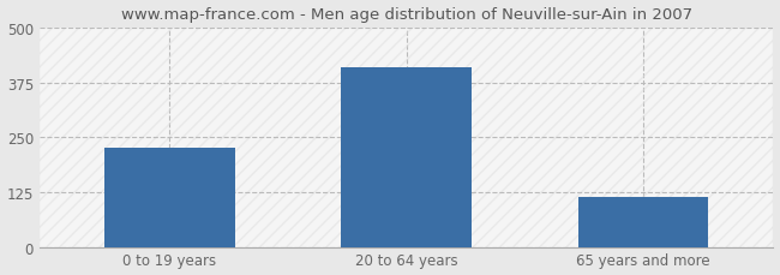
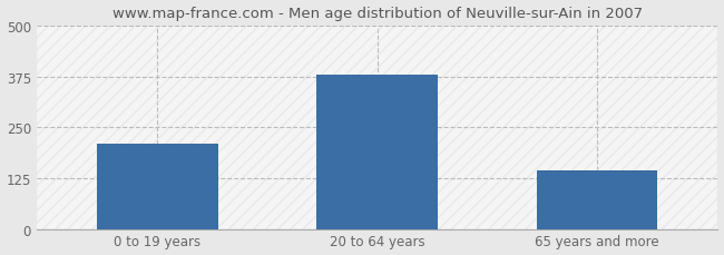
0 to 19 years: 225 -> 210
20 to 64 years: 410 -> 380
65 years and more: 113 -> 145
